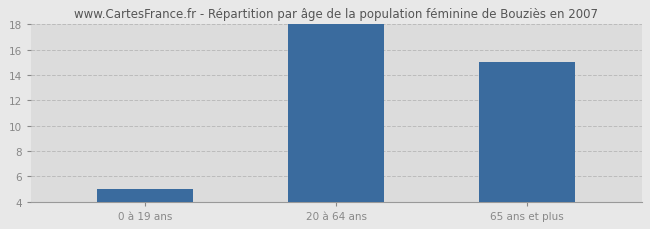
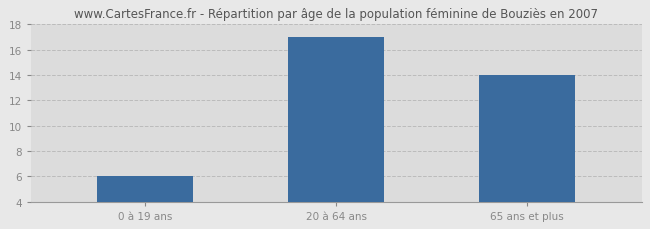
0 à 19 ans: 5 -> 6
20 à 64 ans: 18 -> 17
65 ans et plus: 15 -> 14
